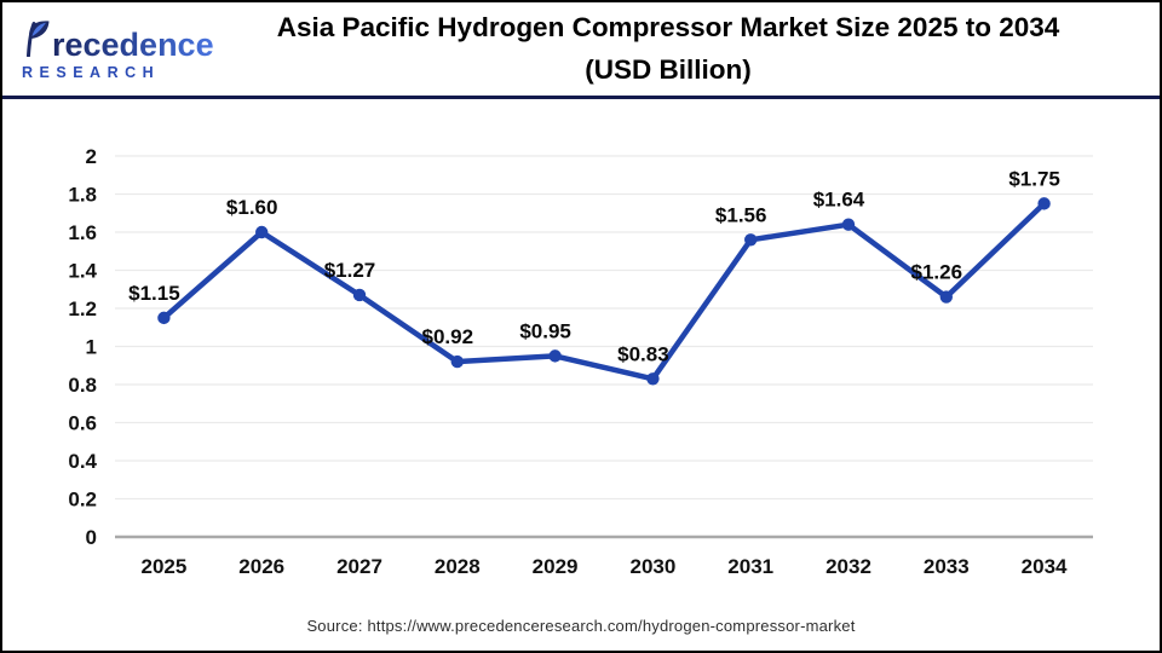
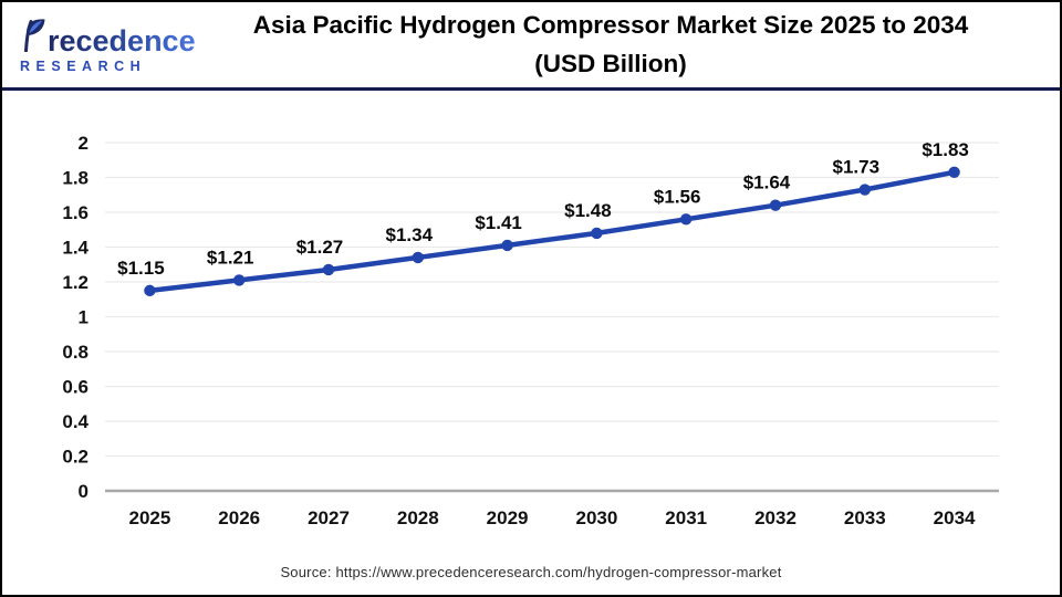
2026: $1.60 -> $1.21
2028: $0.92 -> $1.34
2029: $0.95 -> $1.41
2030: $0.83 -> $1.48
2033: $1.26 -> $1.73
2034: $1.75 -> $1.83
